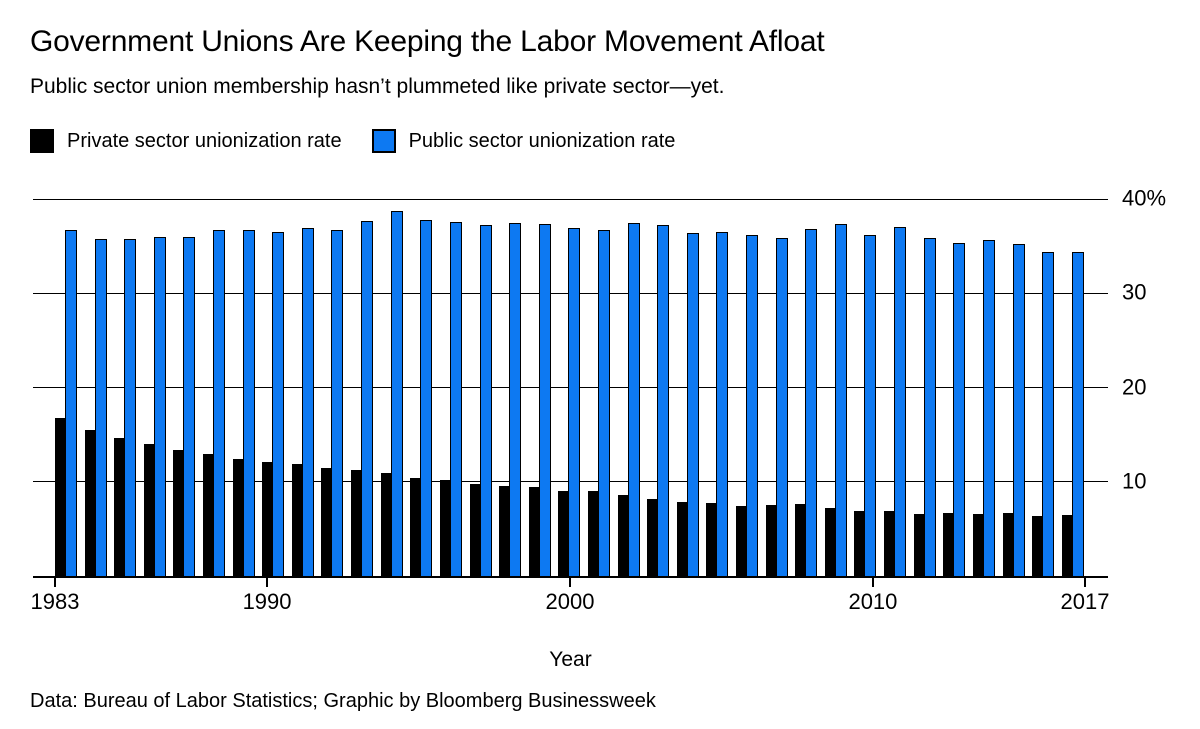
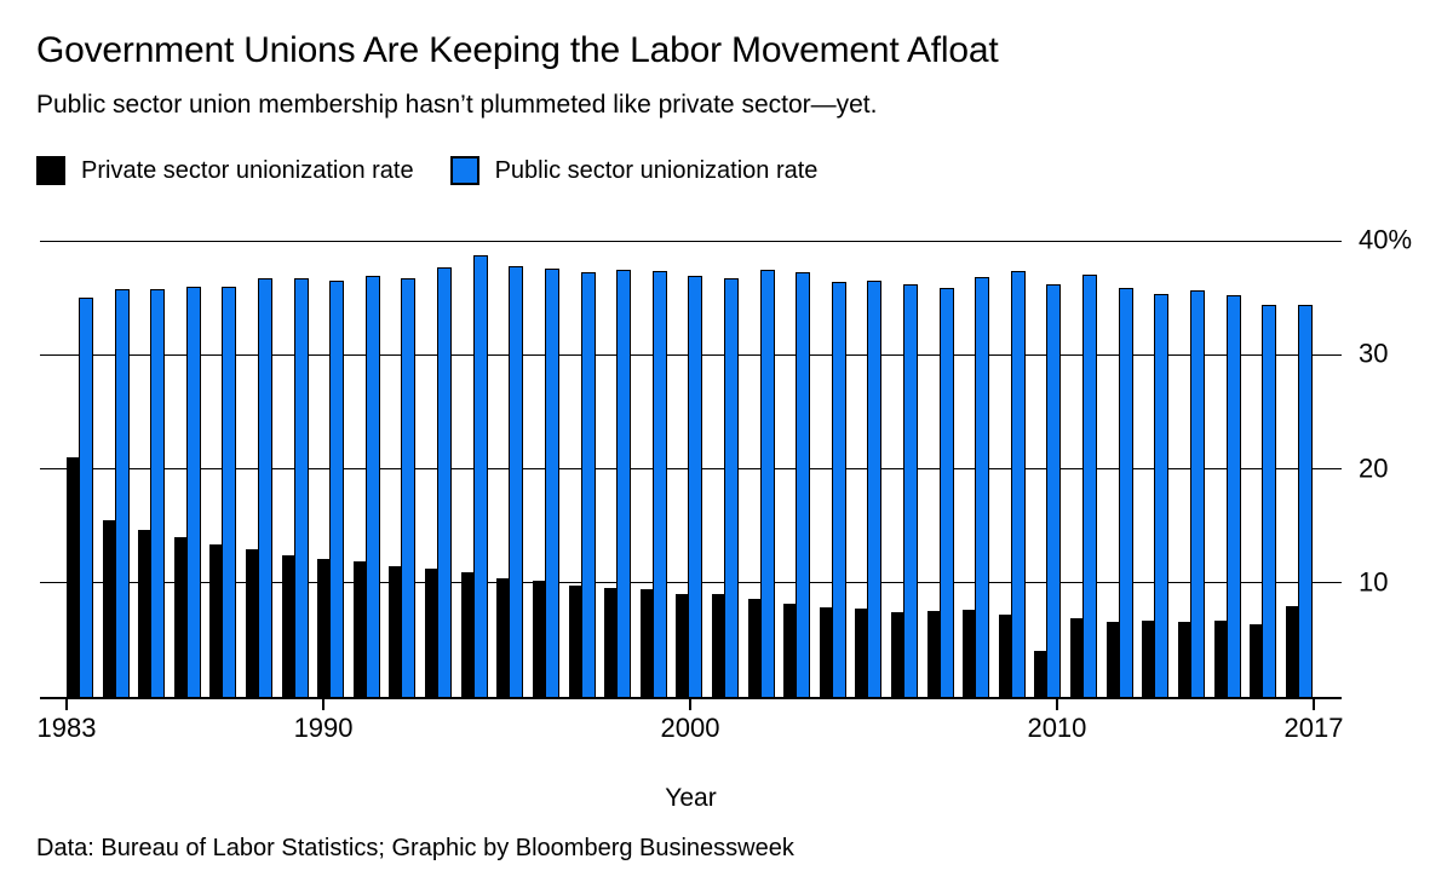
Private sector unionization rate/1983: 17% -> 21%
Public sector unionization rate/1983: 37% -> 35%
Private sector unionization rate/2010: 7% -> 4%
Private sector unionization rate/2017: 6% -> 8%
